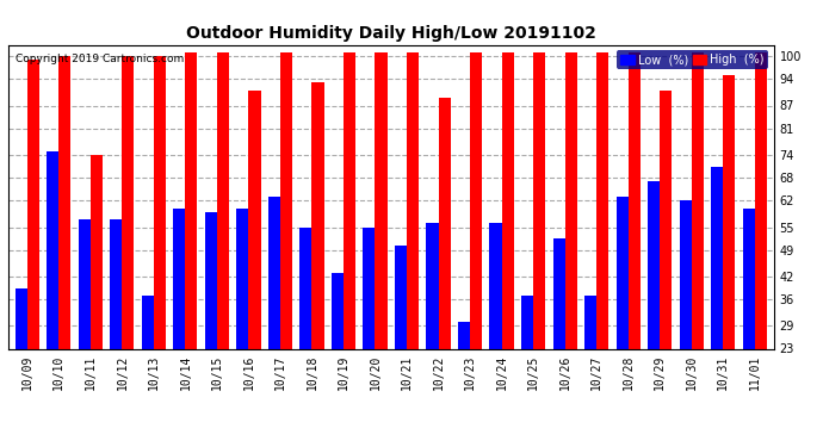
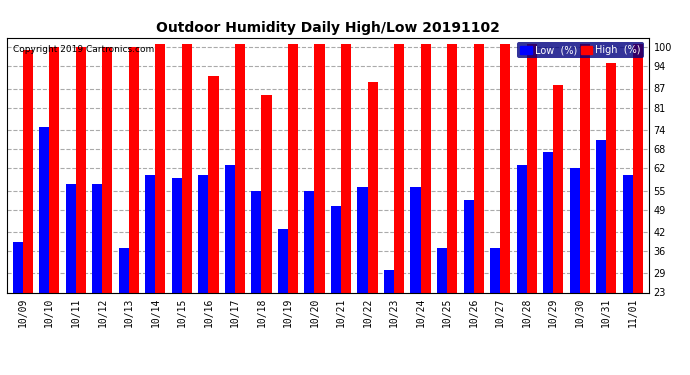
High (%)/10/11: 74 -> 100
High (%)/10/18: 93 -> 85
High (%)/10/29: 91 -> 88
